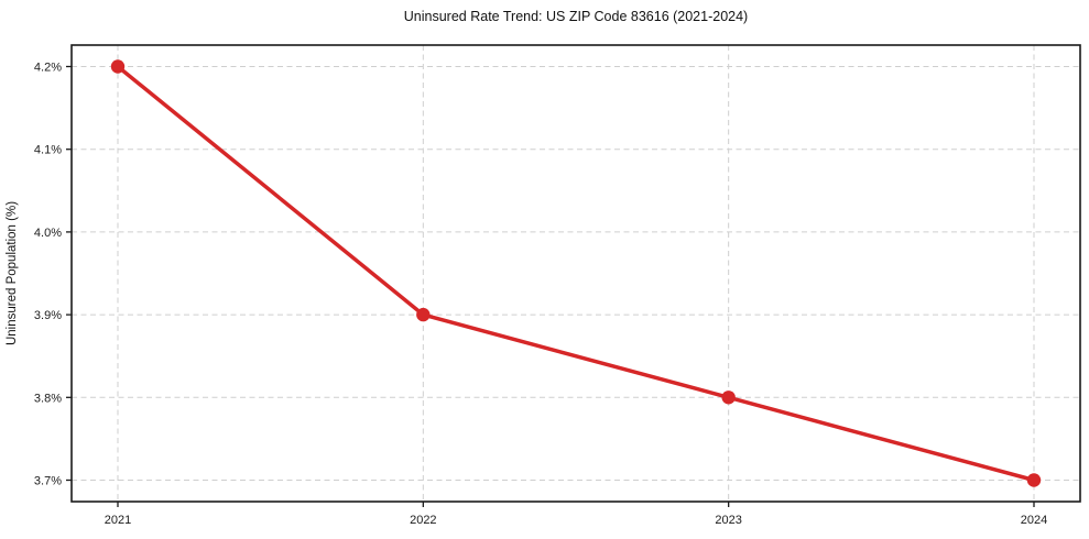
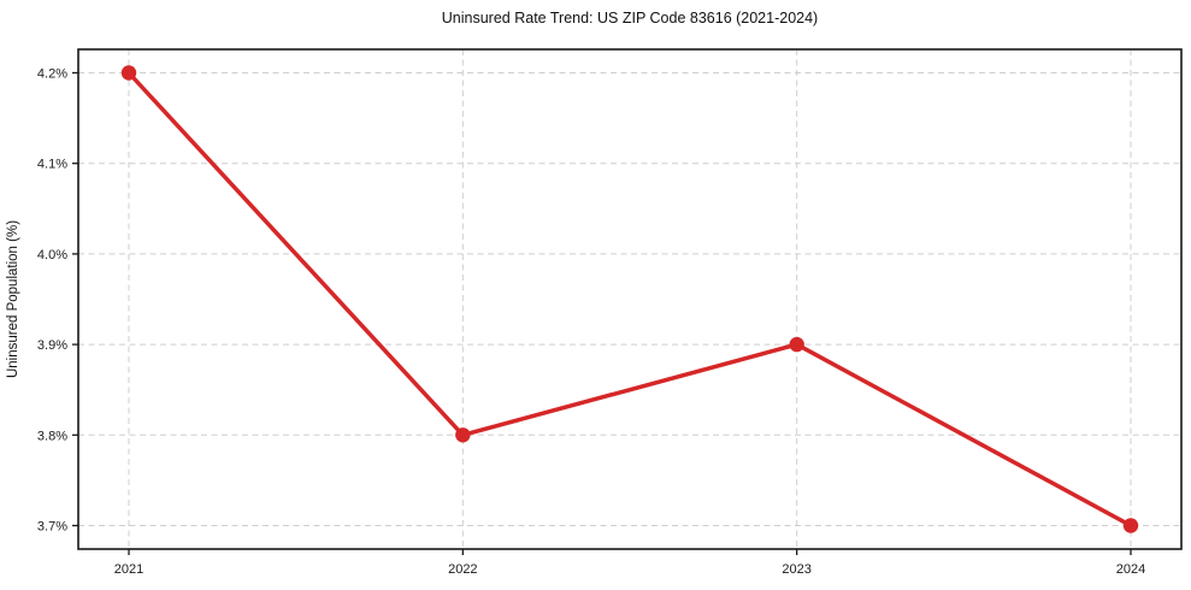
2022: 3.9% -> 3.8%
2023: 3.8% -> 3.9%
